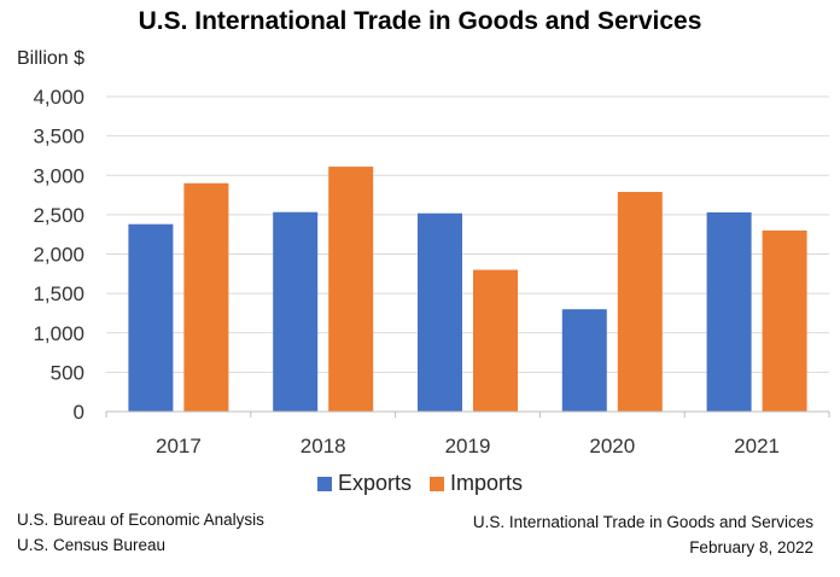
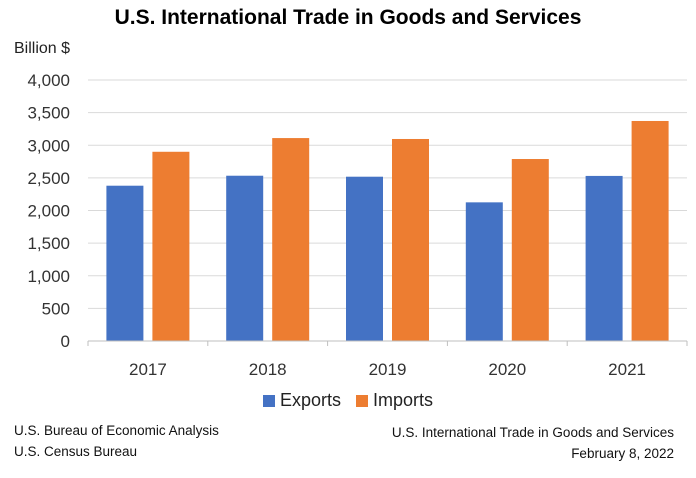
Imports/2019: 1800 -> 3100
Exports/2020: 1300 -> 2100
Imports/2021: 2300 -> 3400
